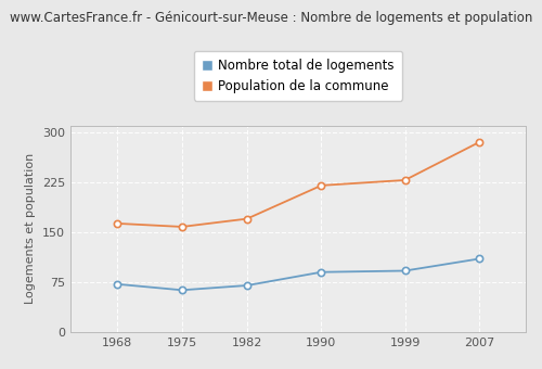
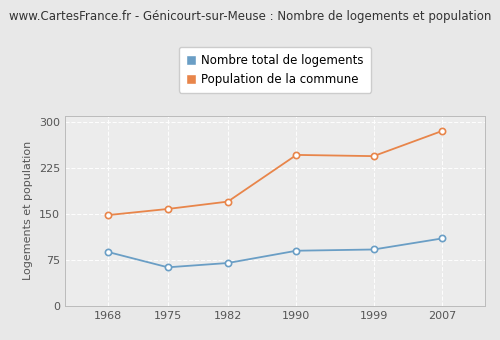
Nombre total de logements/1968: 72 -> 88
Population de la commune/1968: 163 -> 148
Population de la commune/1990: 220 -> 246
Population de la commune/1999: 228 -> 244
